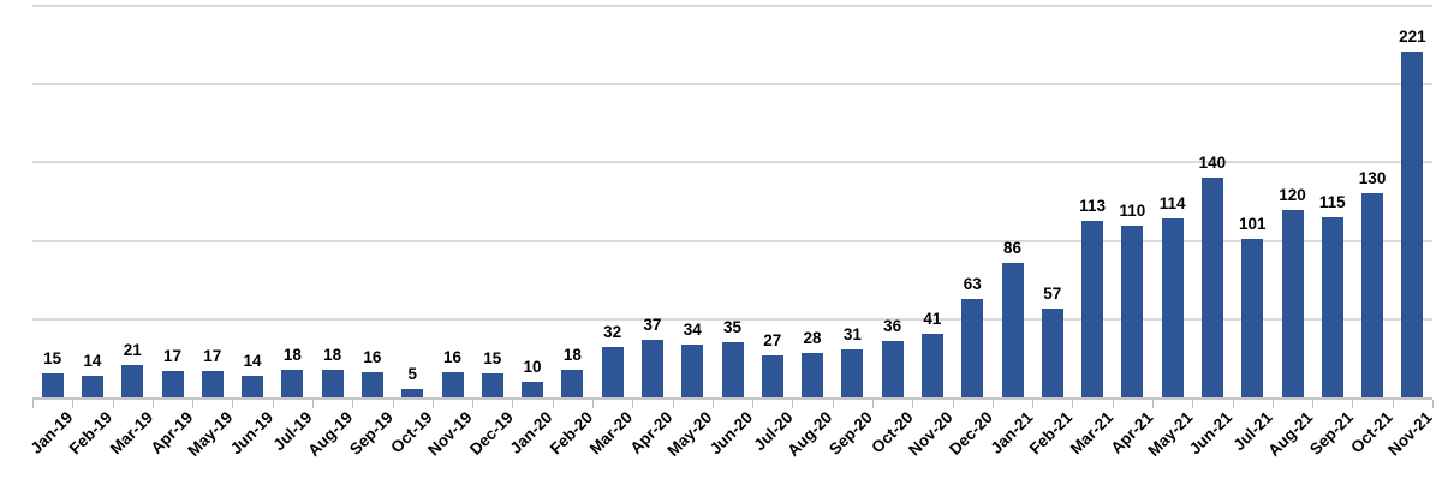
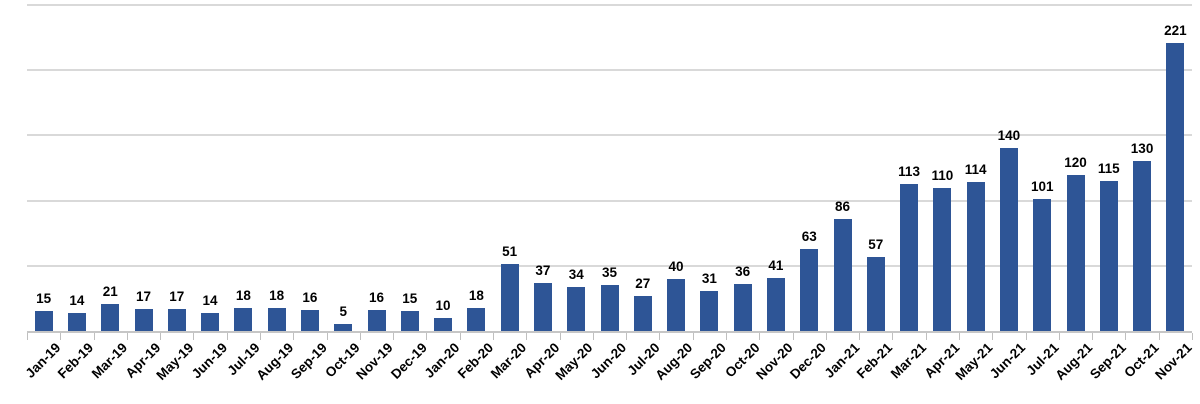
Mar-20: 32 -> 51
Aug-20: 28 -> 40
